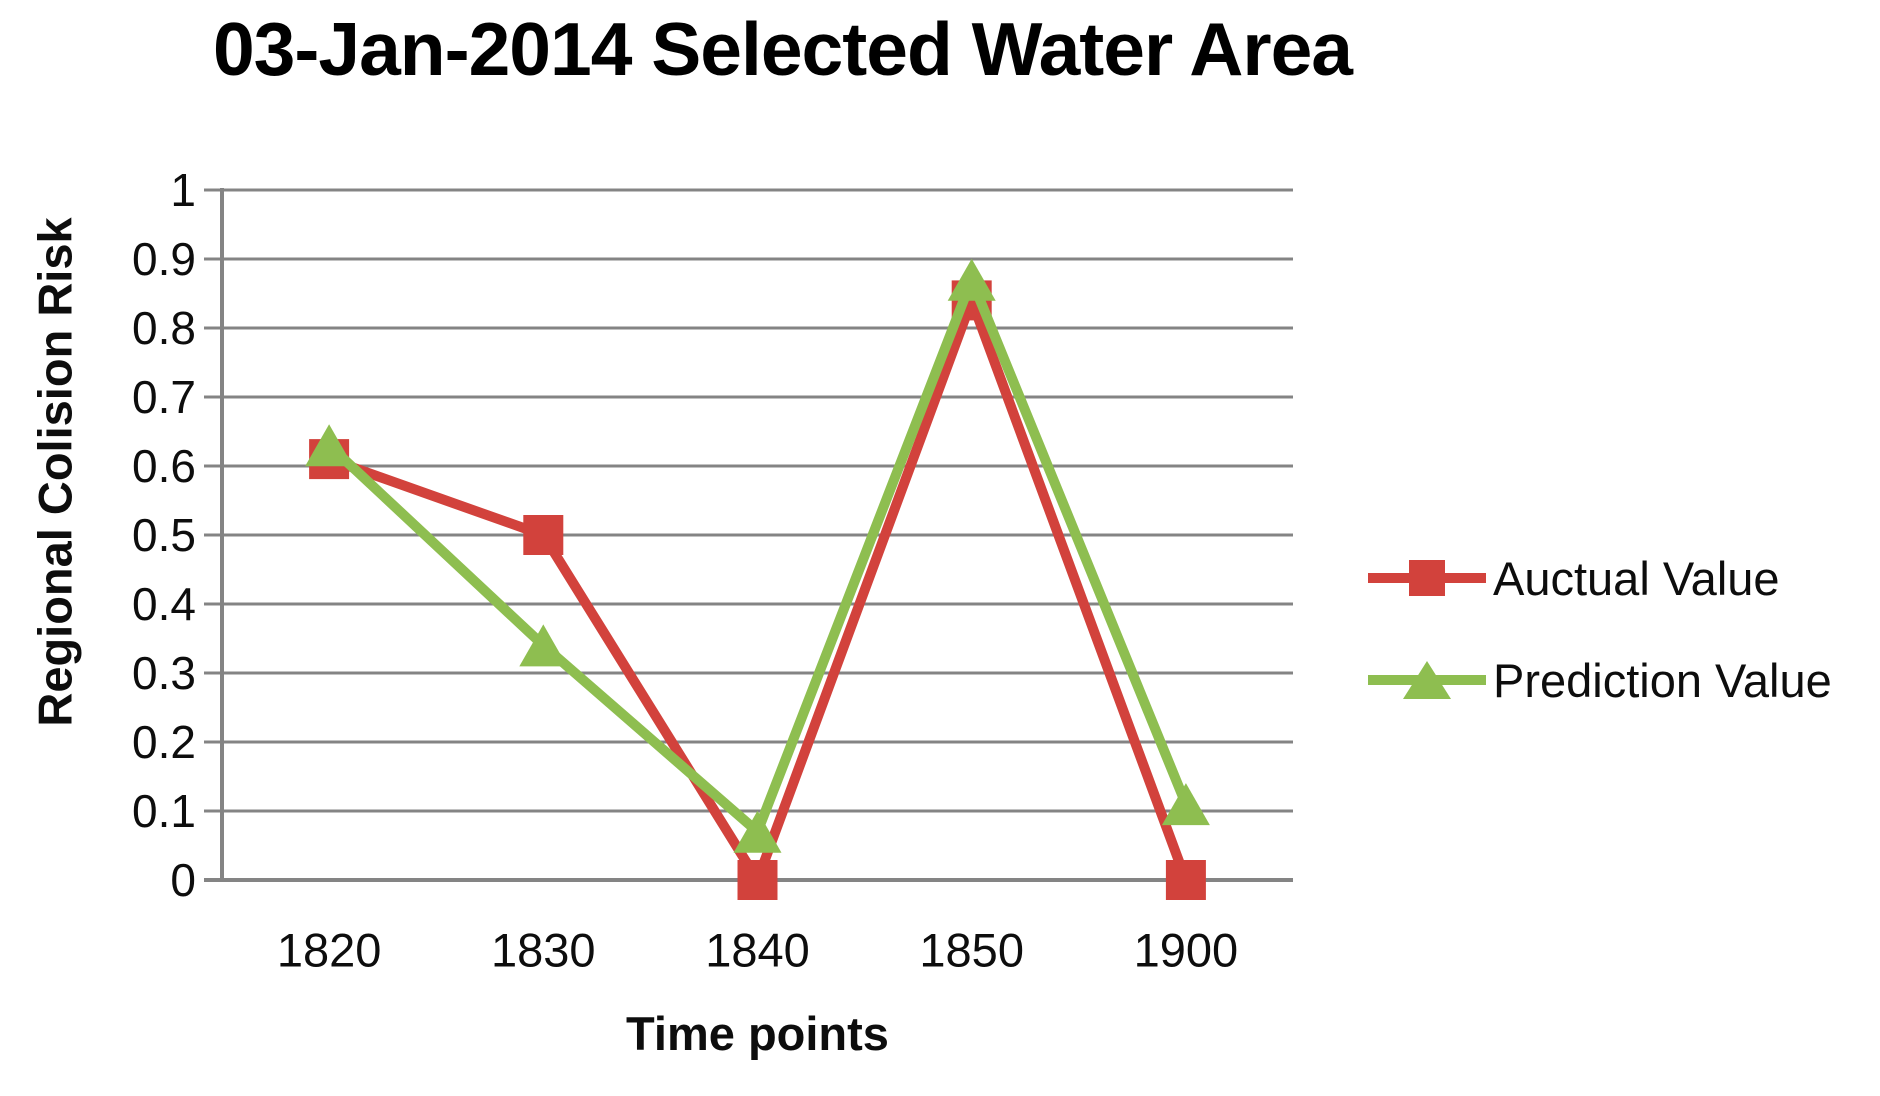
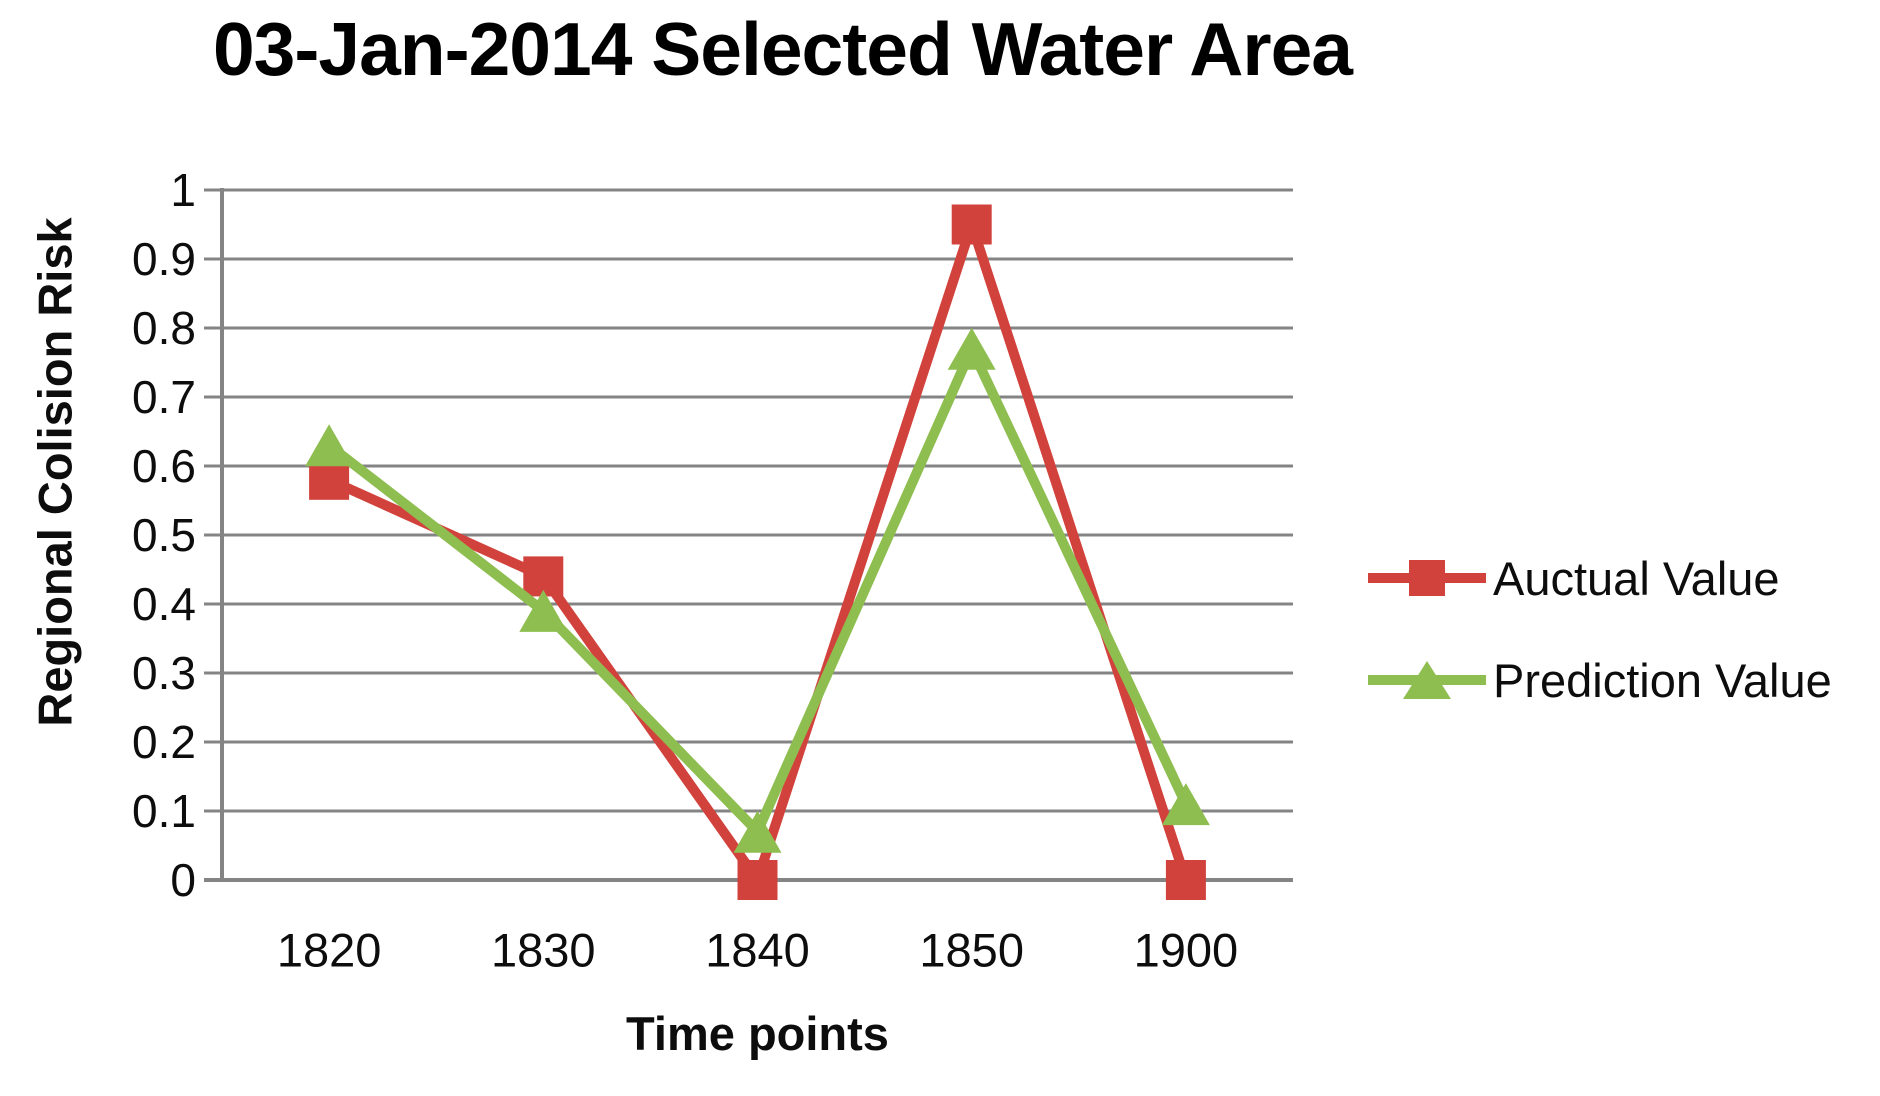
Auctual Value/1820: 0.61 -> 0.58
Auctual Value/1830: 0.50 -> 0.44
Prediction Value/1830: 0.34 -> 0.39
Auctual Value/1850: 0.84 -> 0.95
Prediction Value/1850: 0.87 -> 0.77
